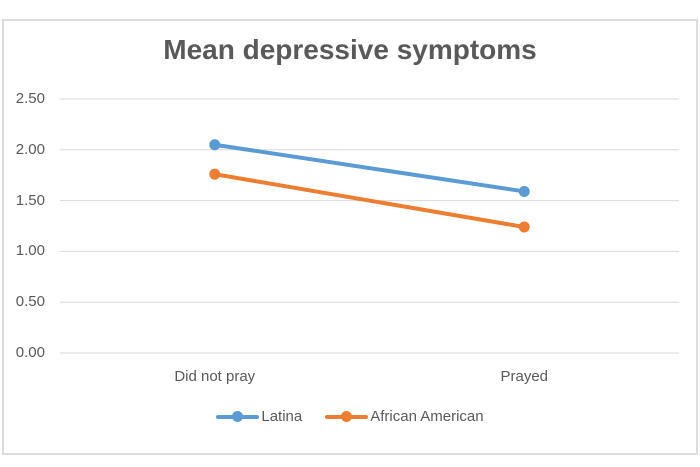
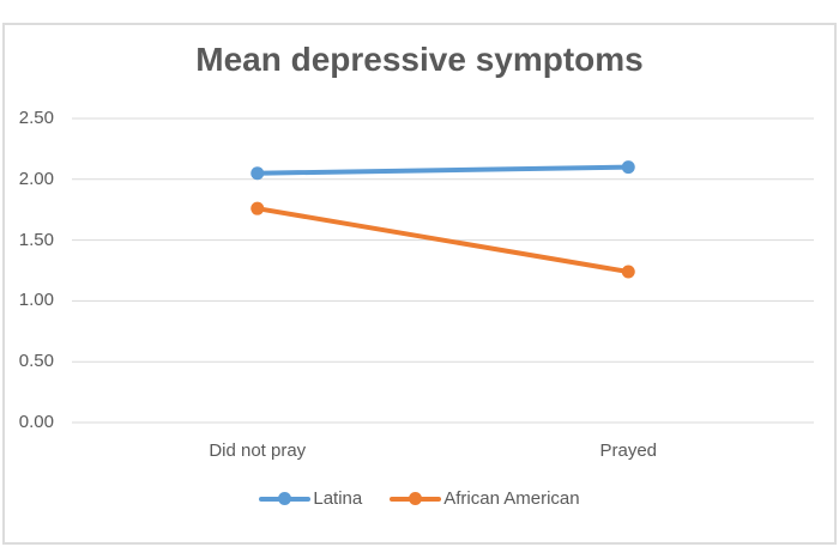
Latina/Prayed: 1.59 -> 2.10
